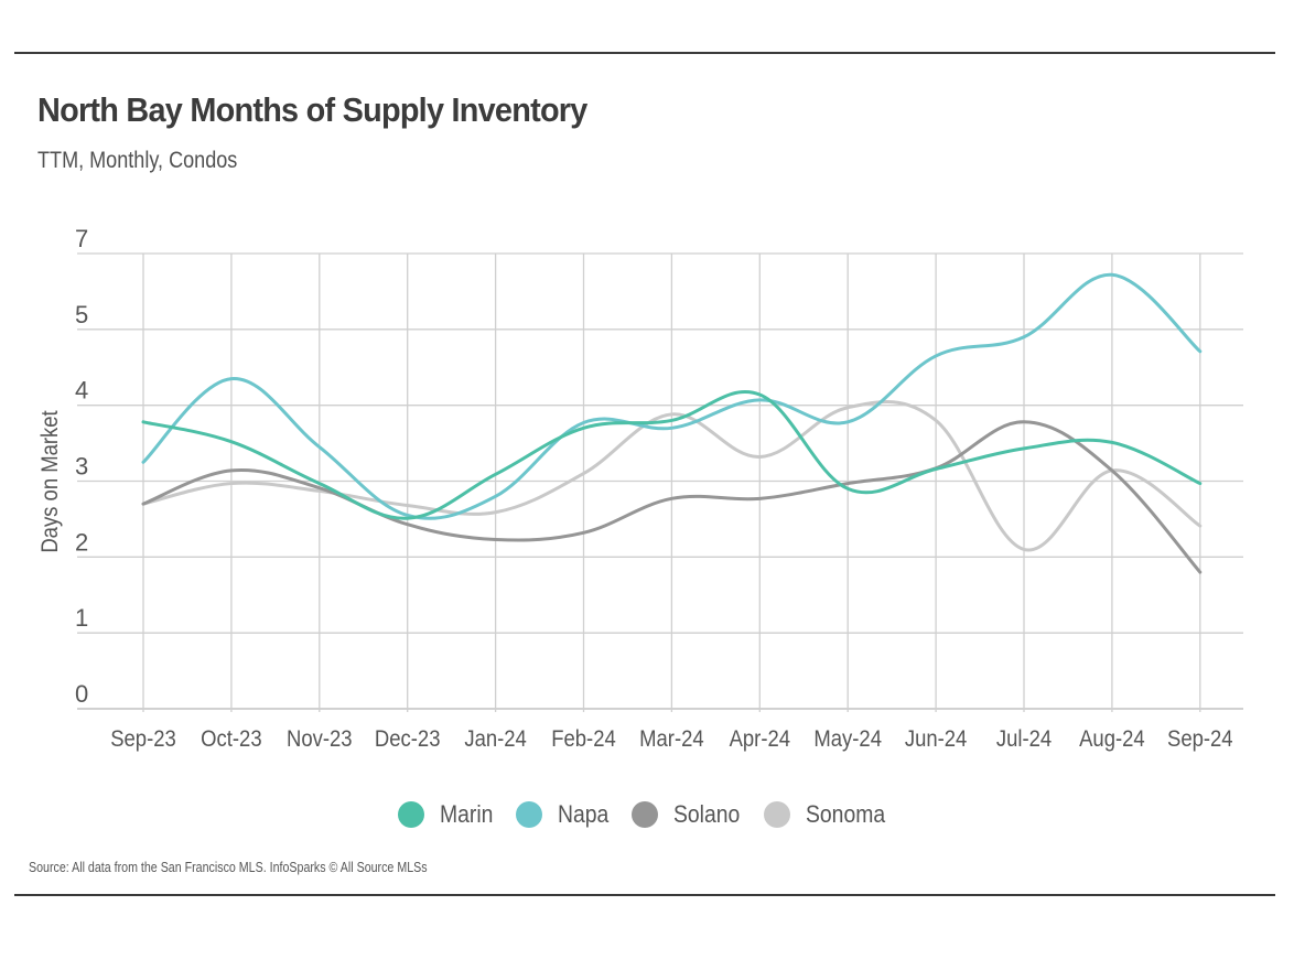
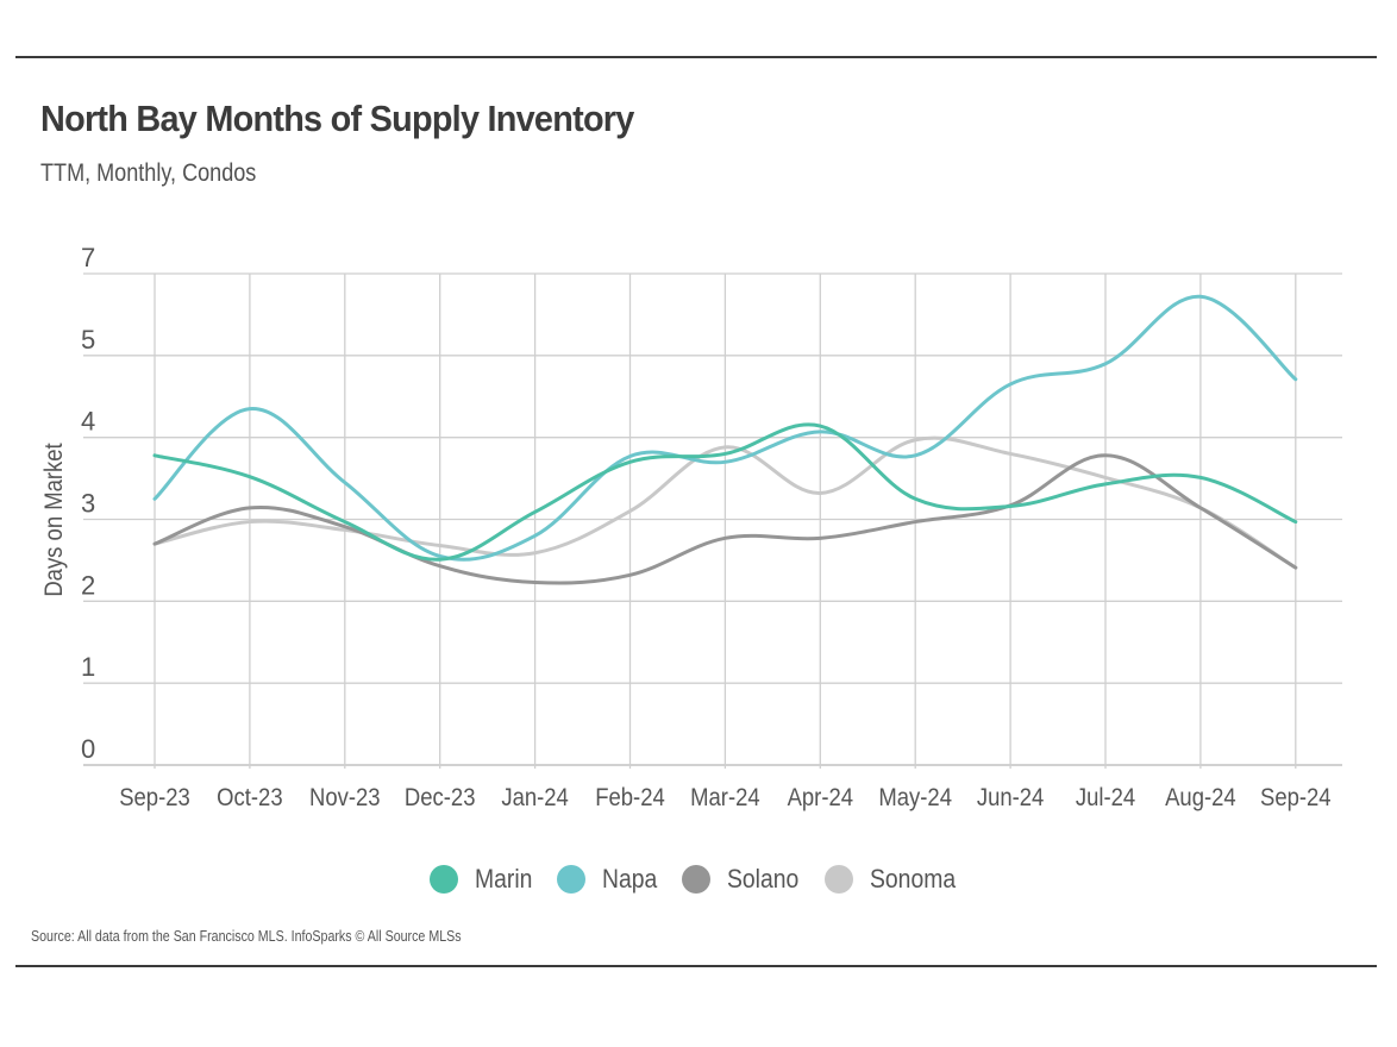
Marin/May-24: 2.9 -> 3.2
Sonoma/Jul-24: 2.1 -> 3.5
Solano/Sep-24: 1.8 -> 2.4
